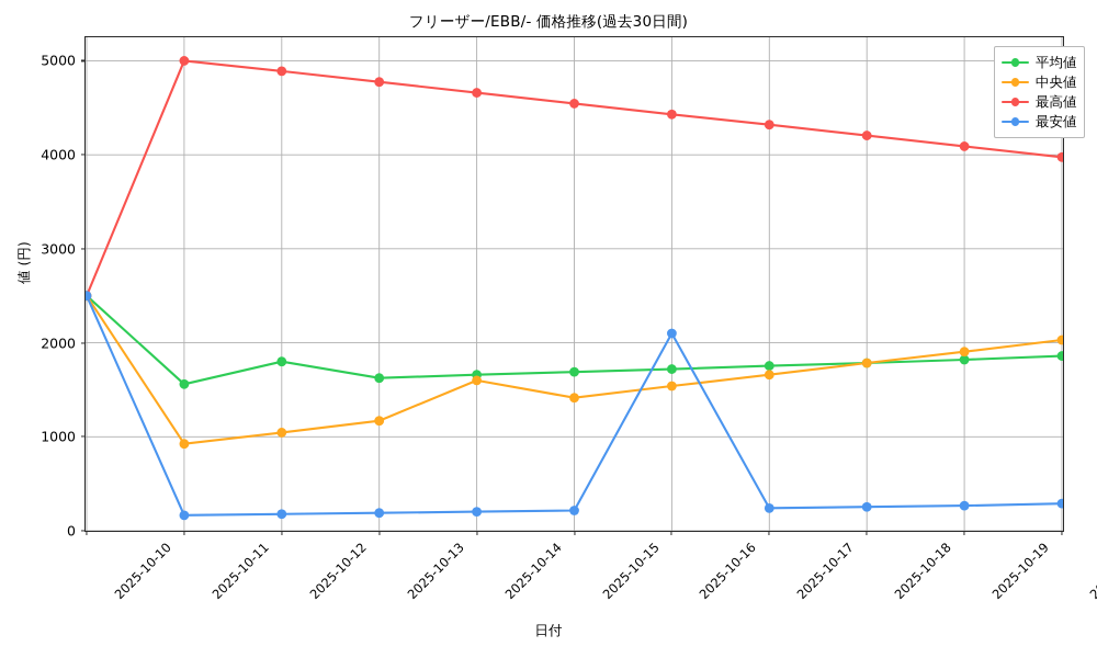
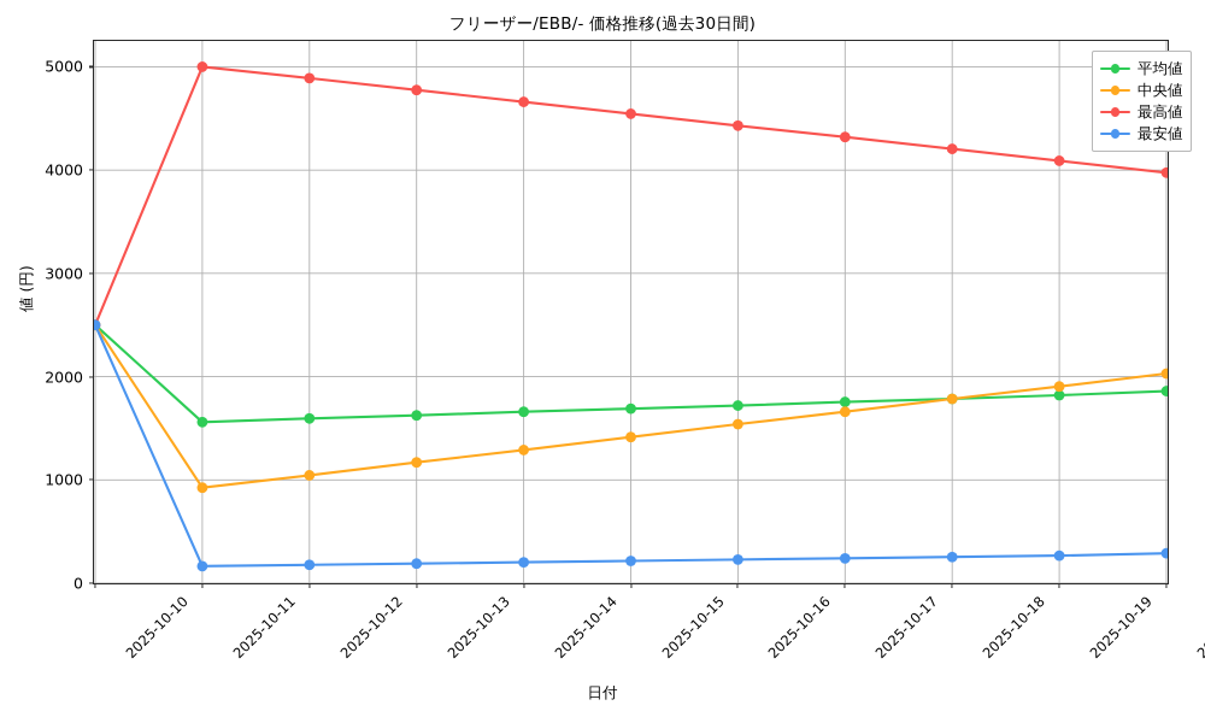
平均値/2025-10-12: 1800 -> 1600
中央値/2025-10-14: 1600 -> 1300
最安値/2025-10-16: 2100 -> 200
